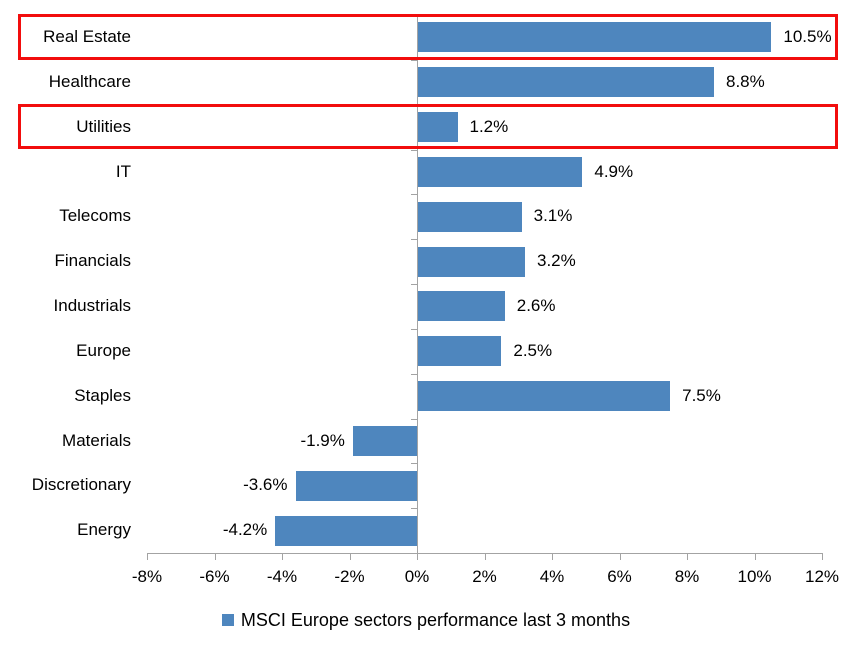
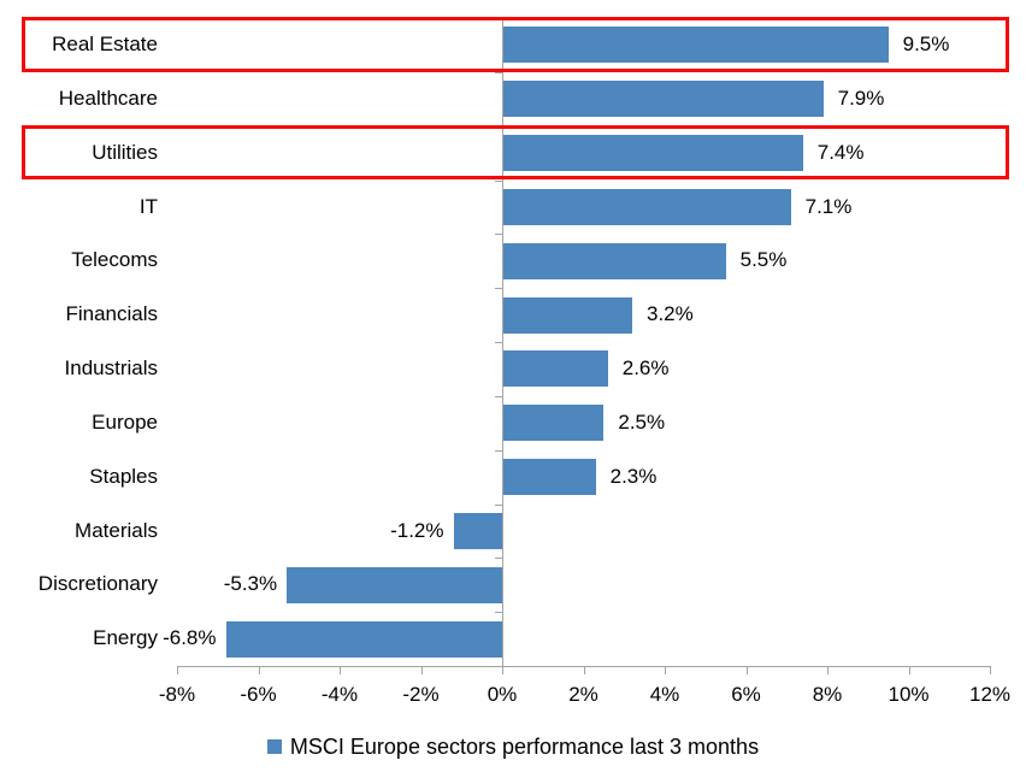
Real Estate: 10.5% -> 9.5%
Healthcare: 8.8% -> 7.9%
Utilities: 1.2% -> 7.4%
IT: 4.9% -> 7.1%
Telecoms: 3.1% -> 5.5%
Staples: 7.5% -> 2.3%
Materials: -1.9% -> -1.2%
Discretionary: -3.6% -> -5.3%
Energy: -4.2% -> -6.8%
